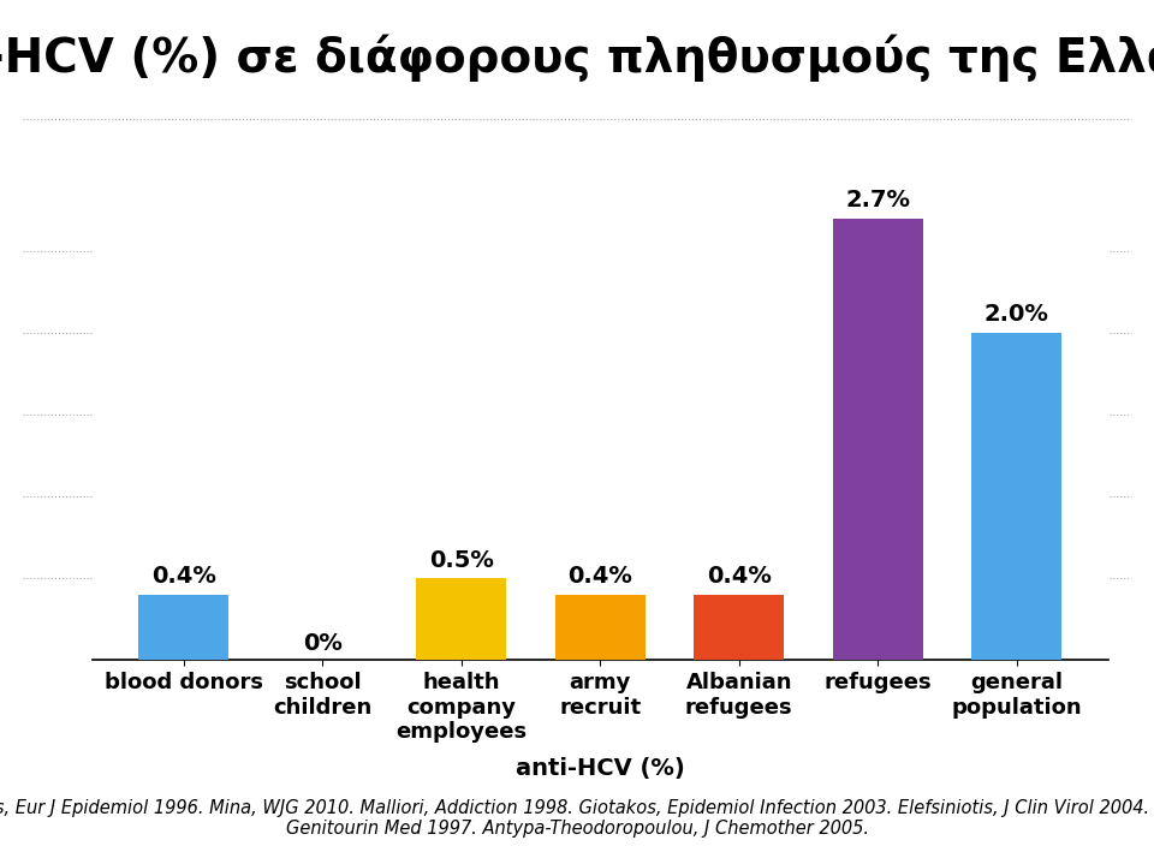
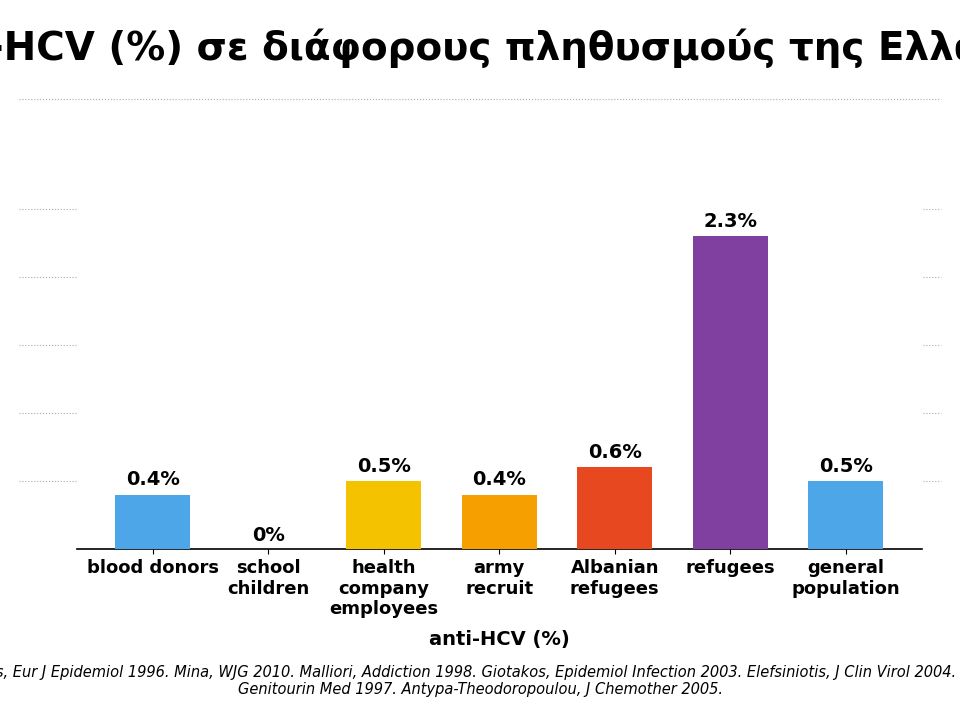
Albanian refugees: 0.4% -> 0.6%
refugees: 2.7% -> 2.3%
general population: 2.0% -> 0.5%
